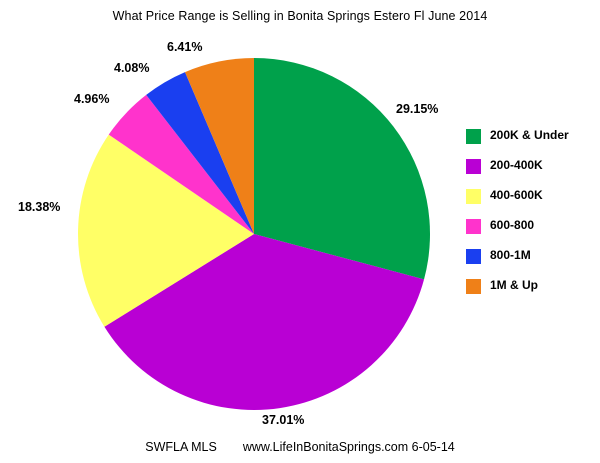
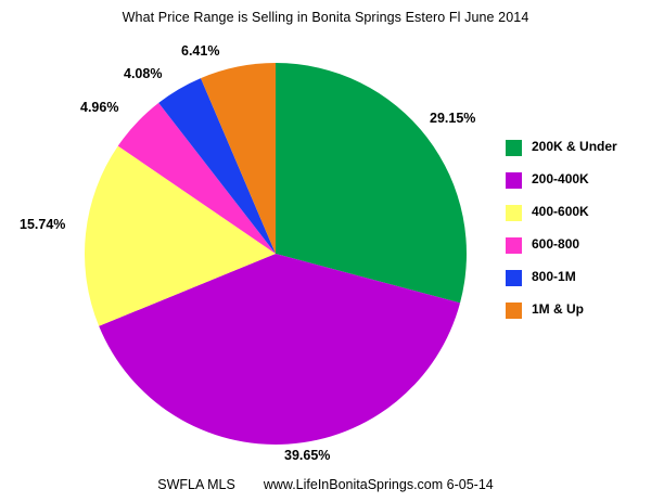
200-400K: 37.01% -> 39.65%
400-600K: 18.38% -> 15.74%
